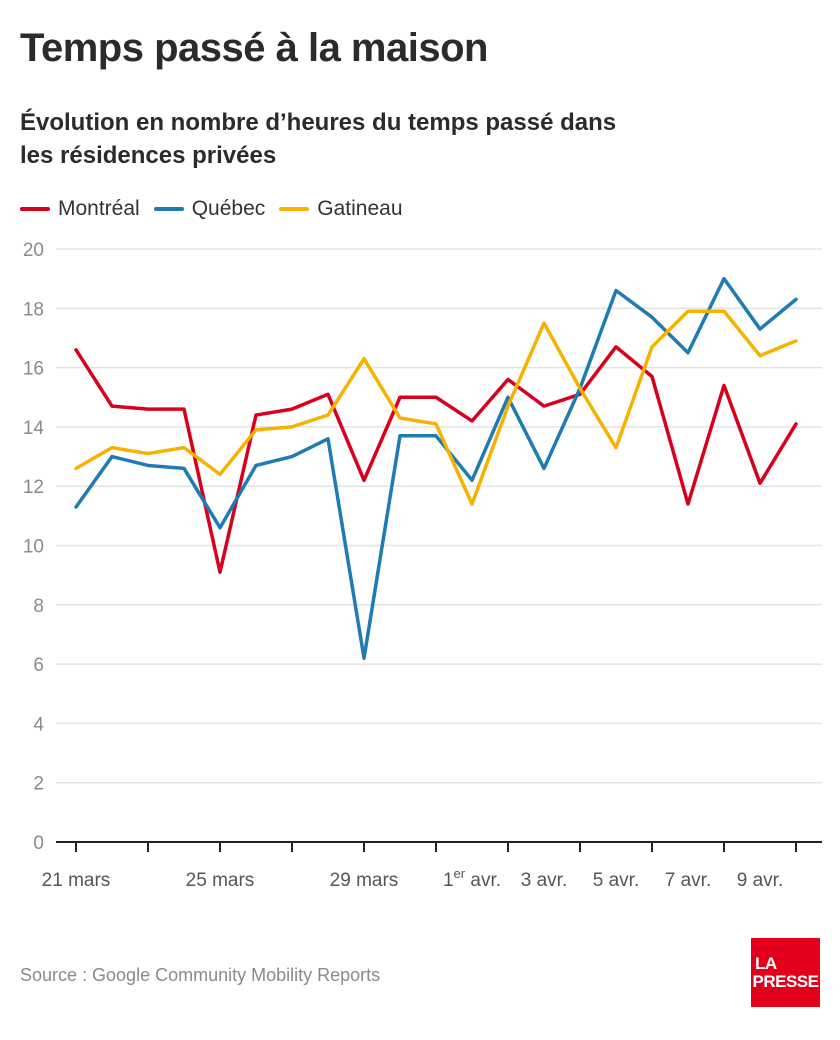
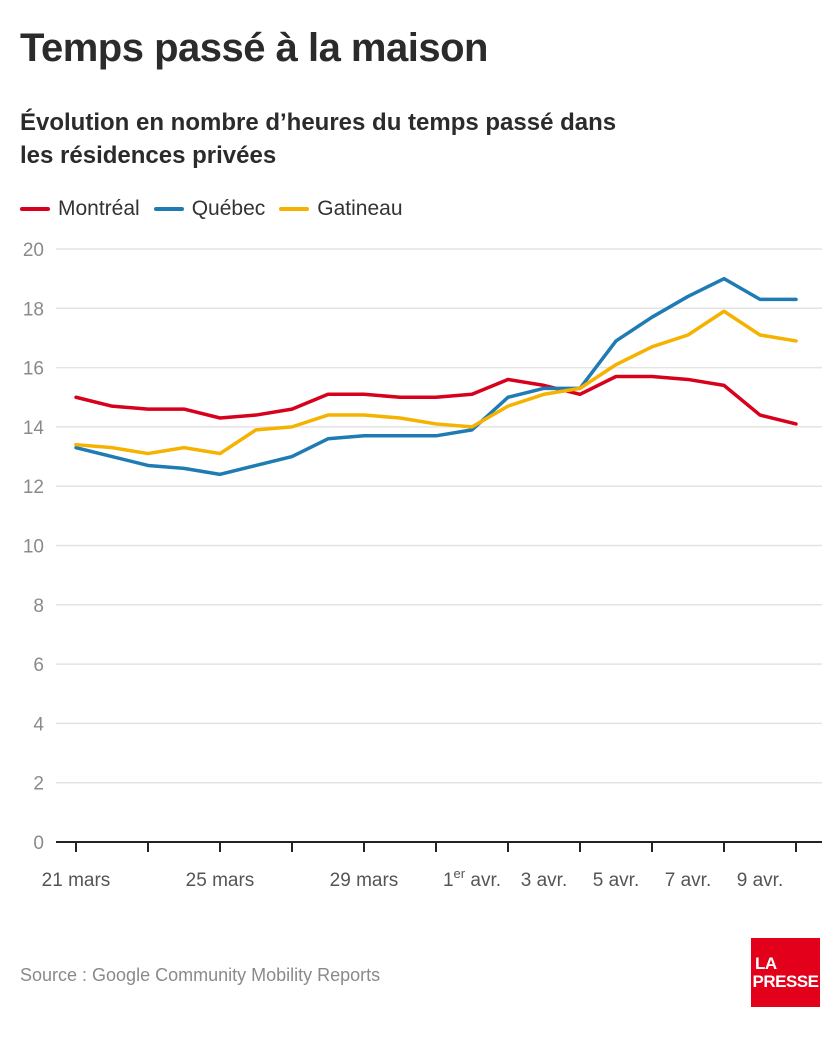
Montréal/21 mars: 16.6 -> 15.0
Québec/21 mars: 11.3 -> 13.3
Gatineau/21 mars: 12.6 -> 13.4
Montréal/25 mars: 9.1 -> 14.3
Québec/25 mars: 10.6 -> 12.4
Gatineau/25 mars: 12.4 -> 13.1
Montréal/29 mars: 12.2 -> 15.1
Québec/29 mars: 6.2 -> 13.7
Gatineau/29 mars: 16.3 -> 14.4
Montréal/1er avr.: 14.2 -> 15.1
Québec/1er avr.: 12.2 -> 13.9
Gatineau/1er avr.: 11.4 -> 14.0
Montréal/3 avr.: 14.7 -> 15.4
Québec/3 avr.: 12.6 -> 15.3
Gatineau/3 avr.: 17.5 -> 15.1
Montréal/5 avr.: 16.7 -> 15.7
Québec/5 avr.: 18.6 -> 16.9
Gatineau/5 avr.: 13.3 -> 16.1
Montréal/7 avr.: 11.4 -> 15.6
Québec/7 avr.: 16.5 -> 18.4
Gatineau/7 avr.: 17.9 -> 17.1
Montréal/9 avr.: 12.1 -> 14.4
Québec/9 avr.: 17.3 -> 18.3
Gatineau/9 avr.: 16.4 -> 17.1
